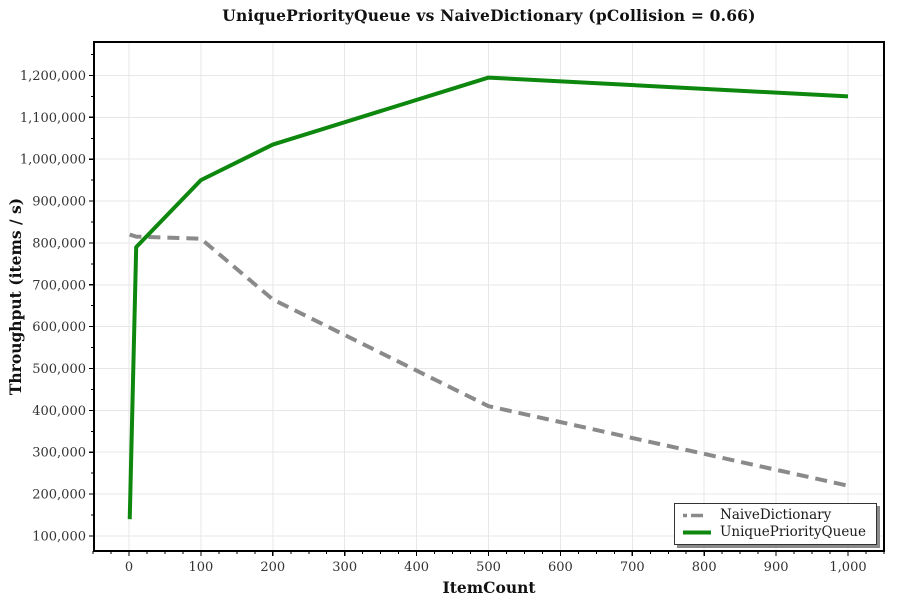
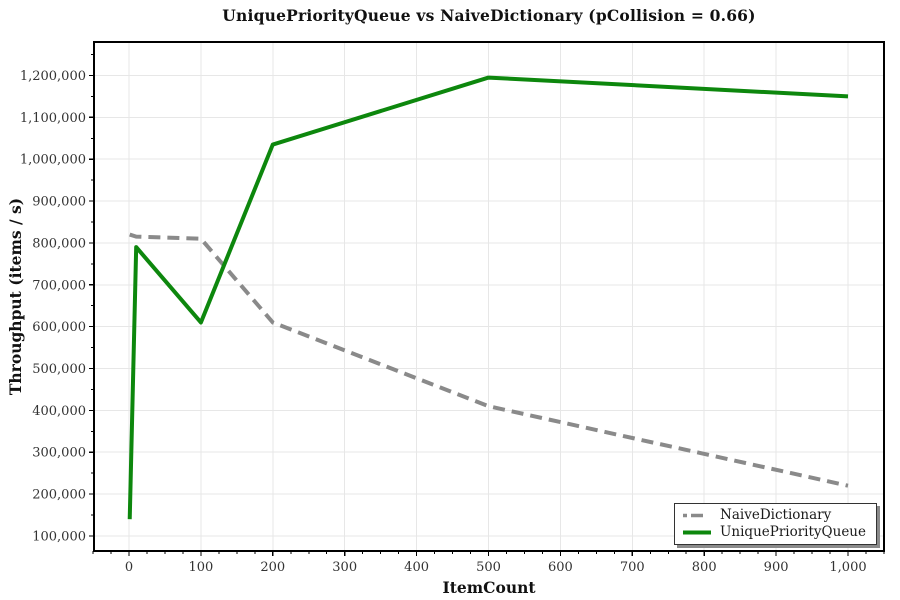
UniquePriorityQueue/100: 950000 -> 610000
NaiveDictionary/200: 660000 -> 610000
